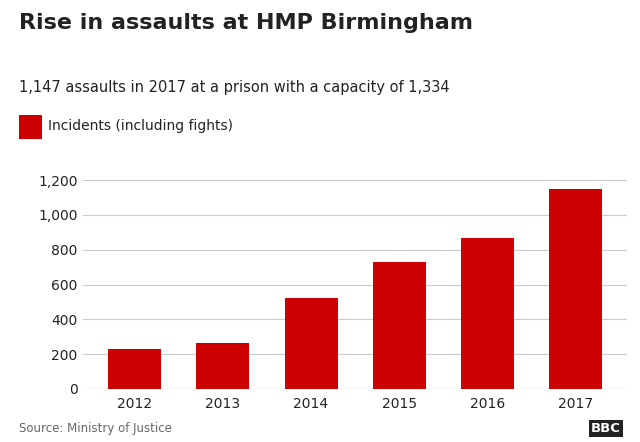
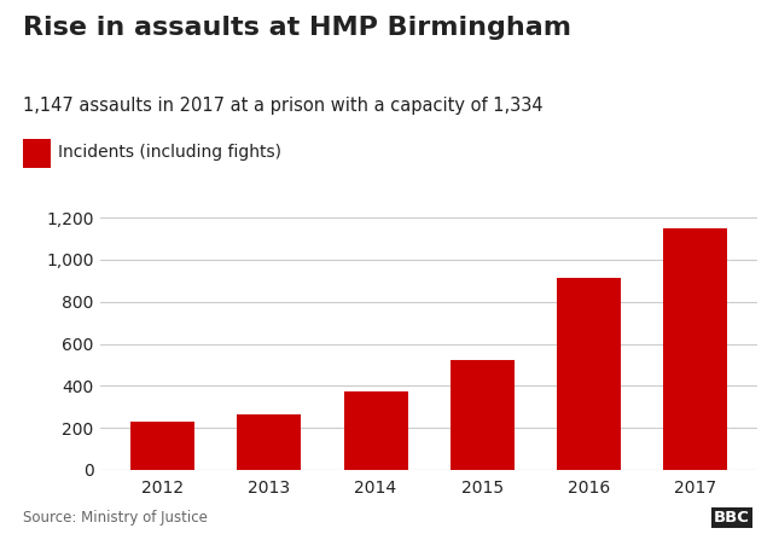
2014: 520 -> 380
2015: 730 -> 520
2016: 870 -> 920
